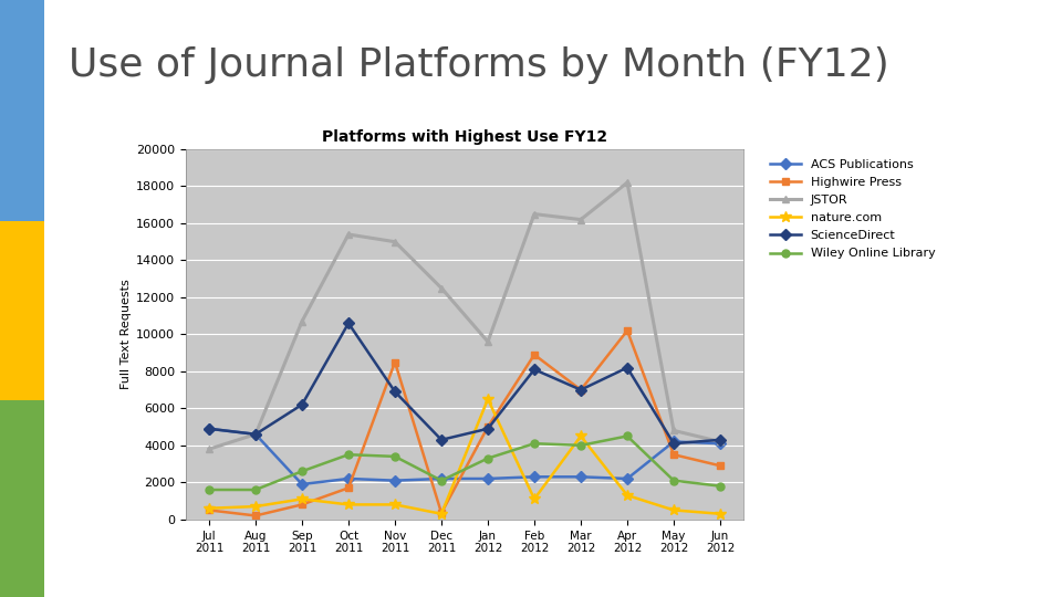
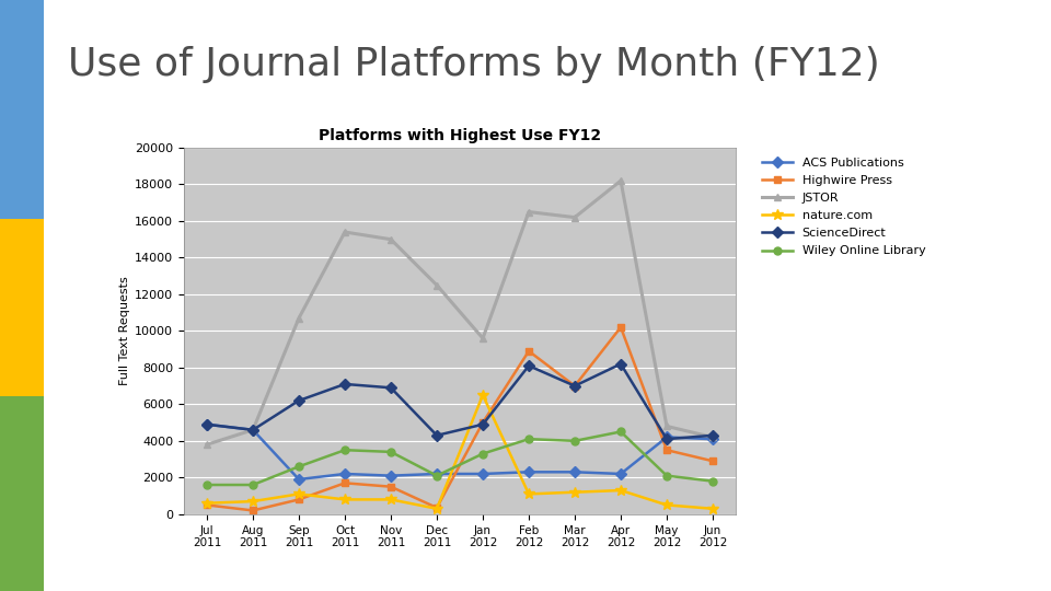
ScienceDirect/Oct 2011: 10600 -> 7100
Highwire Press/Nov 2011: 8500 -> 1500
nature.com/Mar 2012: 4500 -> 1200
